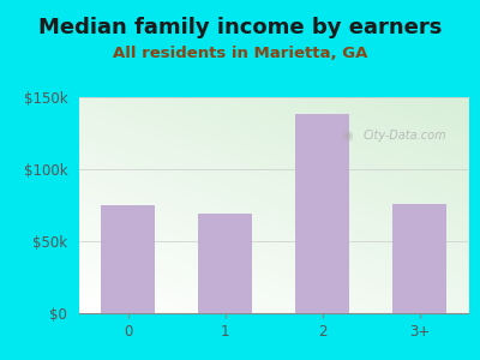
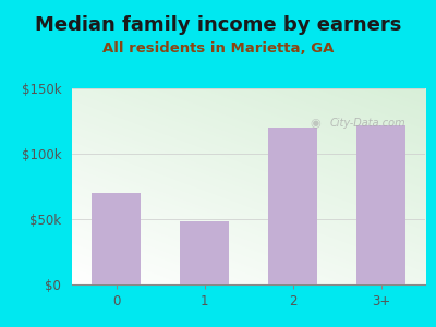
0: $75k -> $70k
1: $69k -> $48k
2: $138k -> $120k
3+: $76k -> $122k
